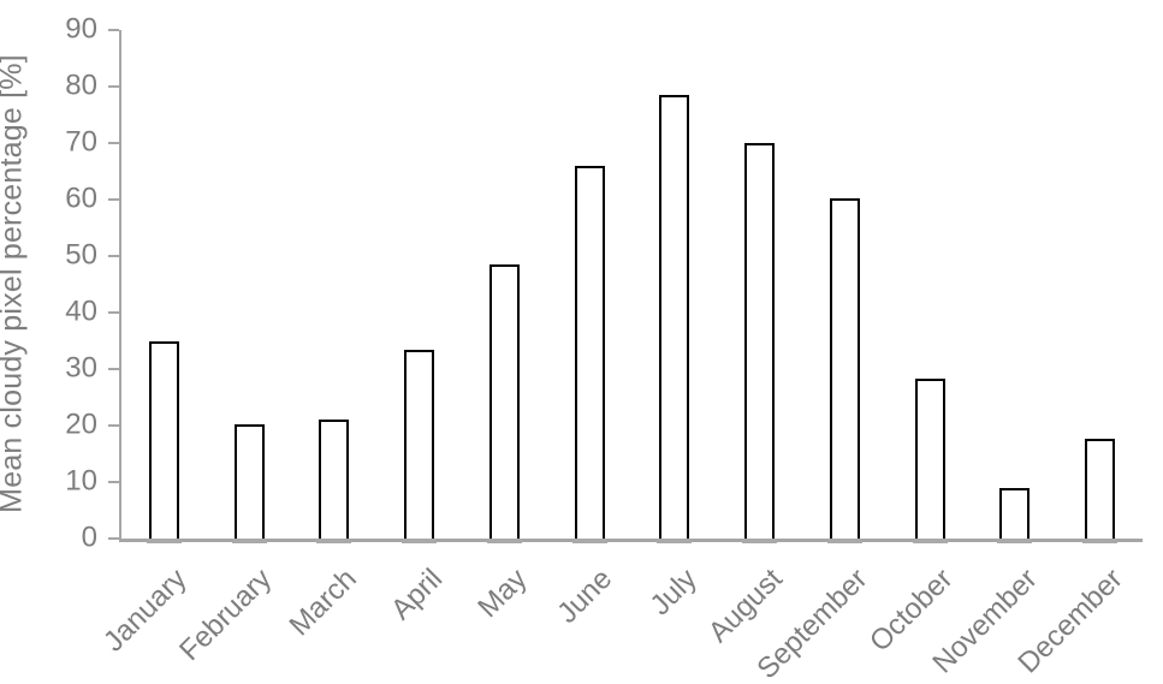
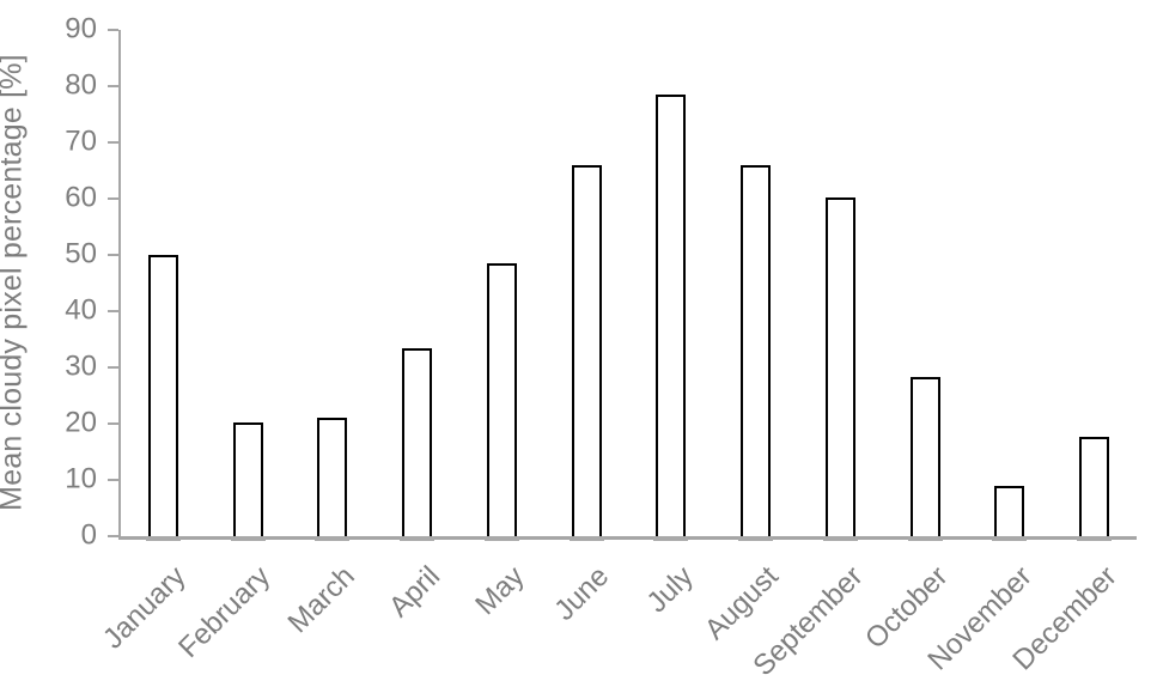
January: 35 -> 50
August: 70 -> 66
